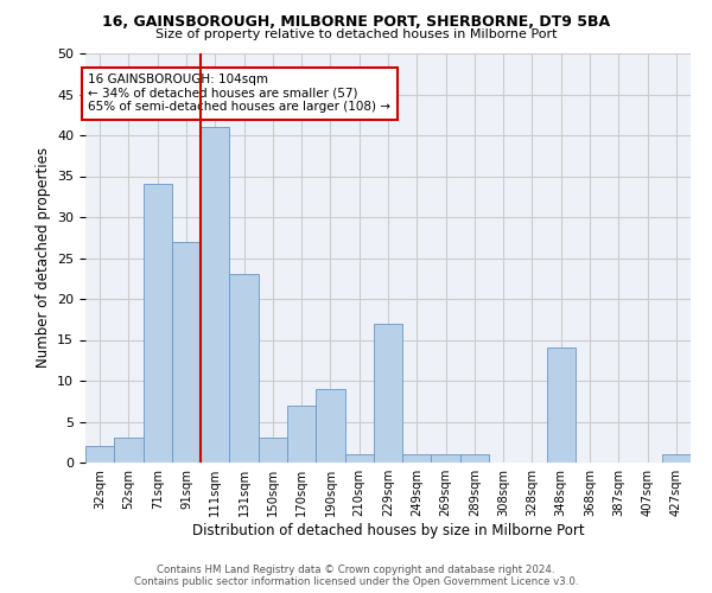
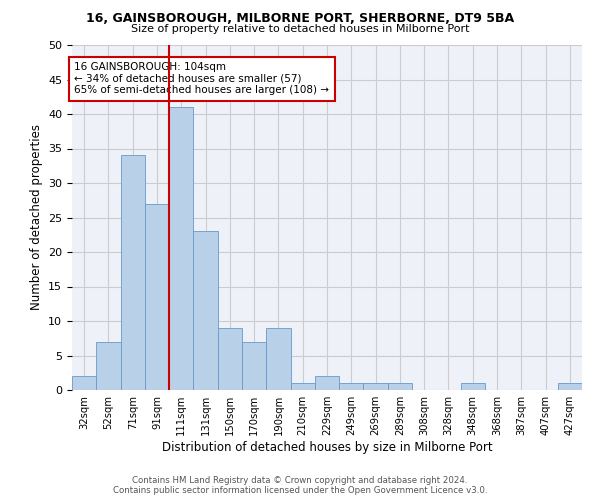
52sqm: 3 -> 7
150sqm: 3 -> 9
229sqm: 17 -> 2
348sqm: 14 -> 1
